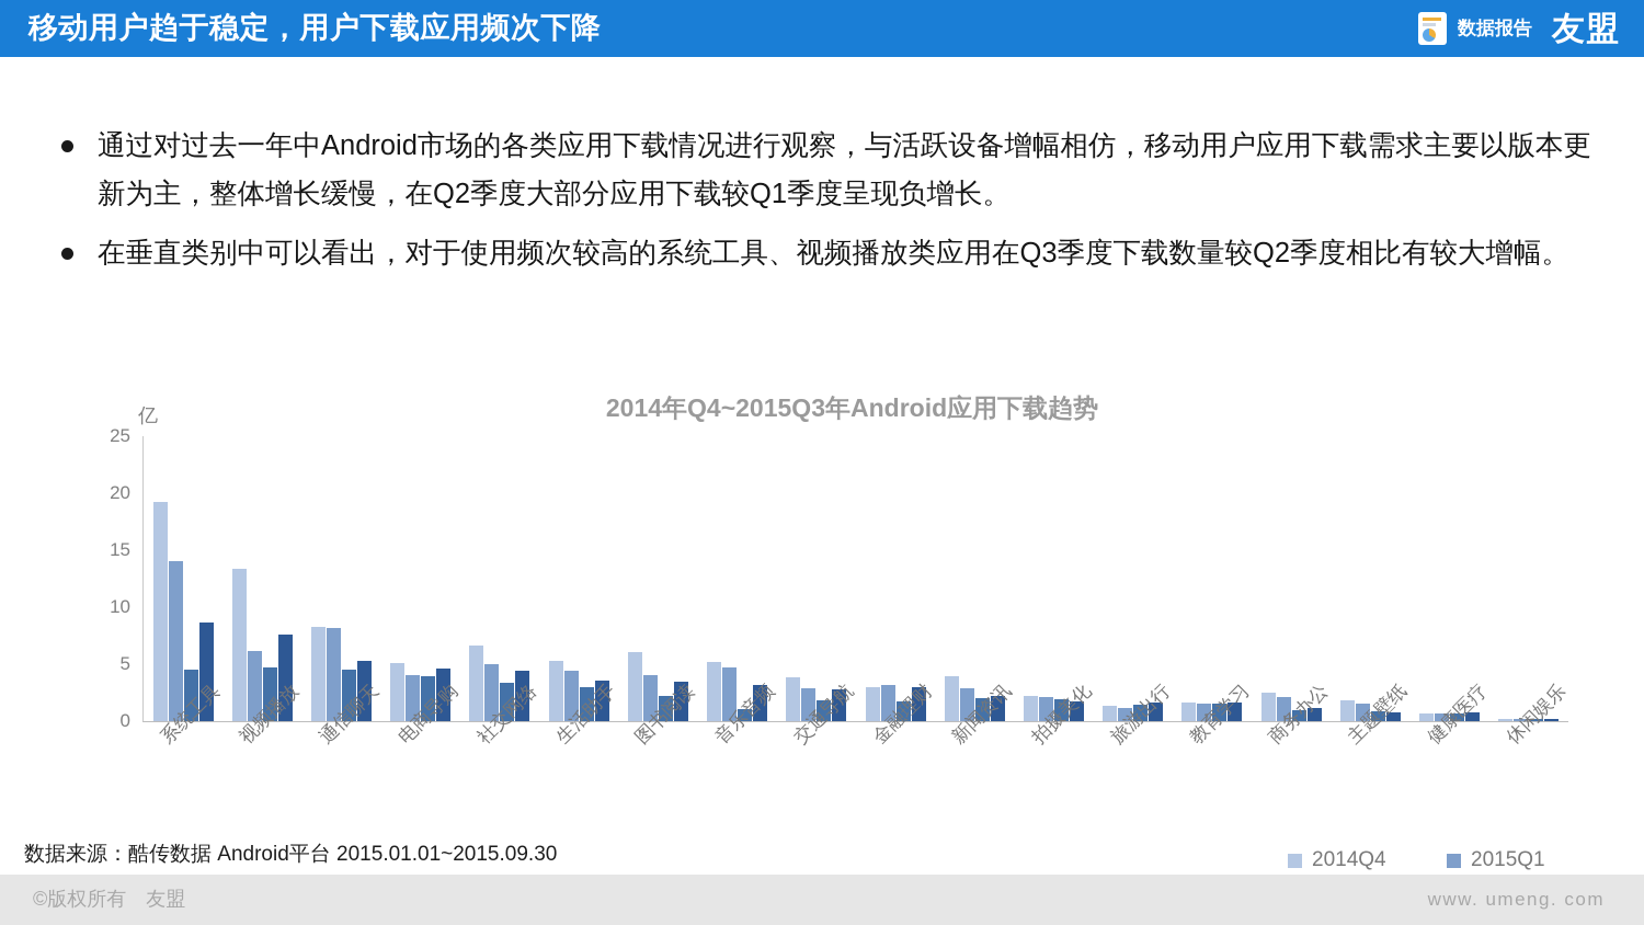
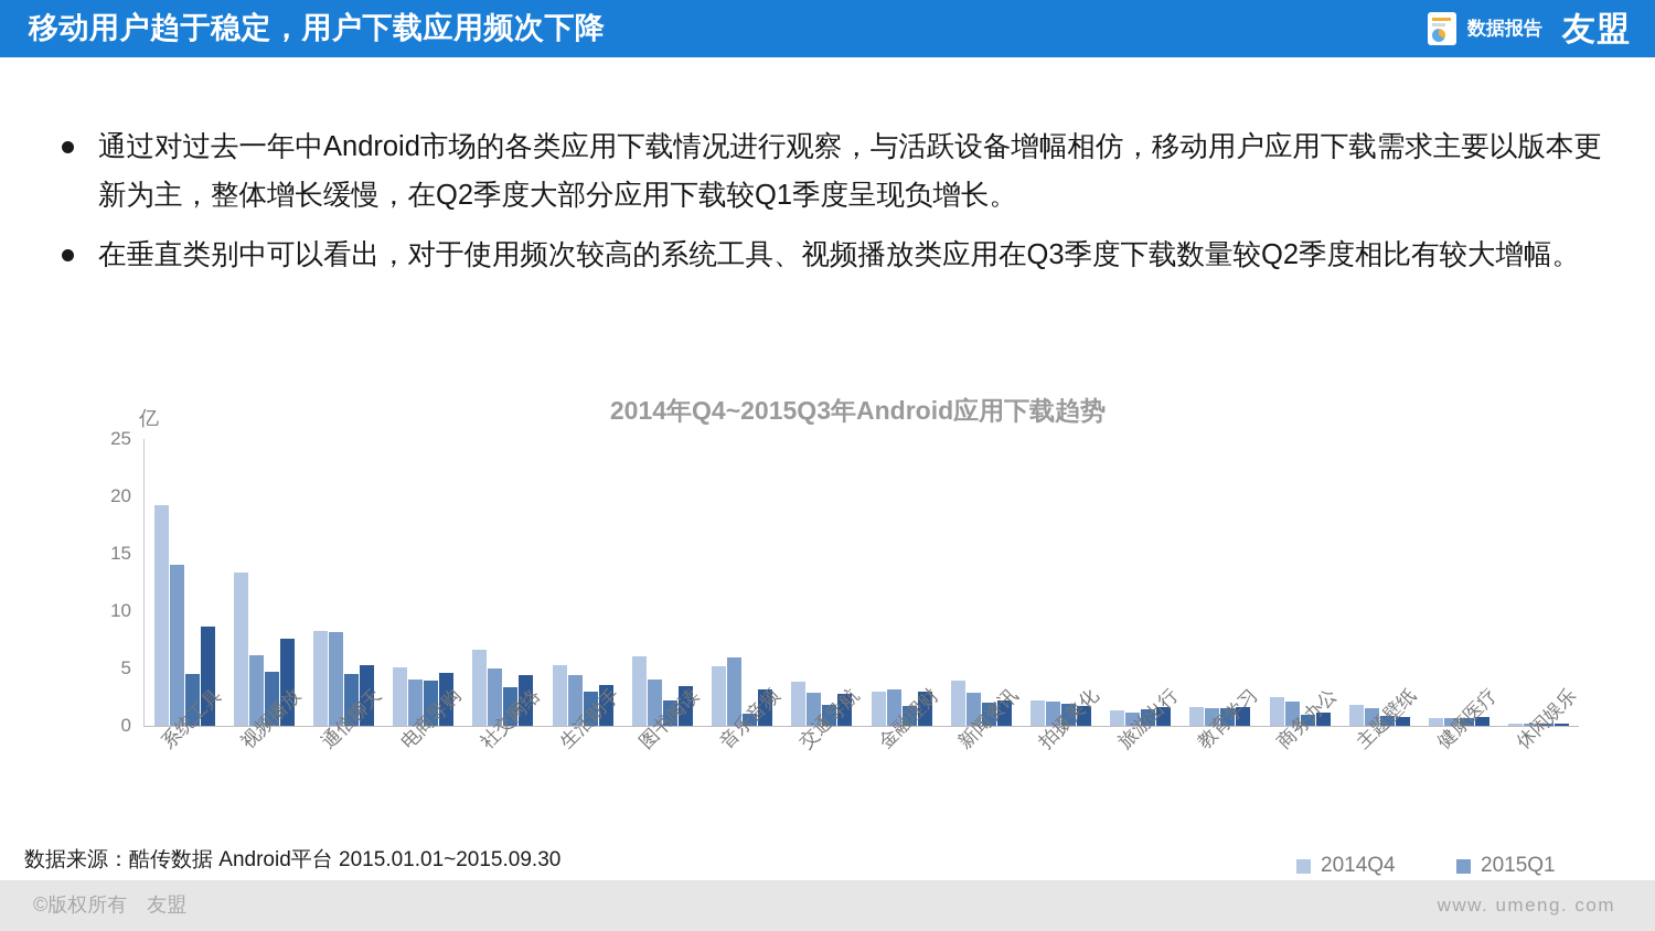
2015Q1/音乐音频: 4.7 -> 6.0
